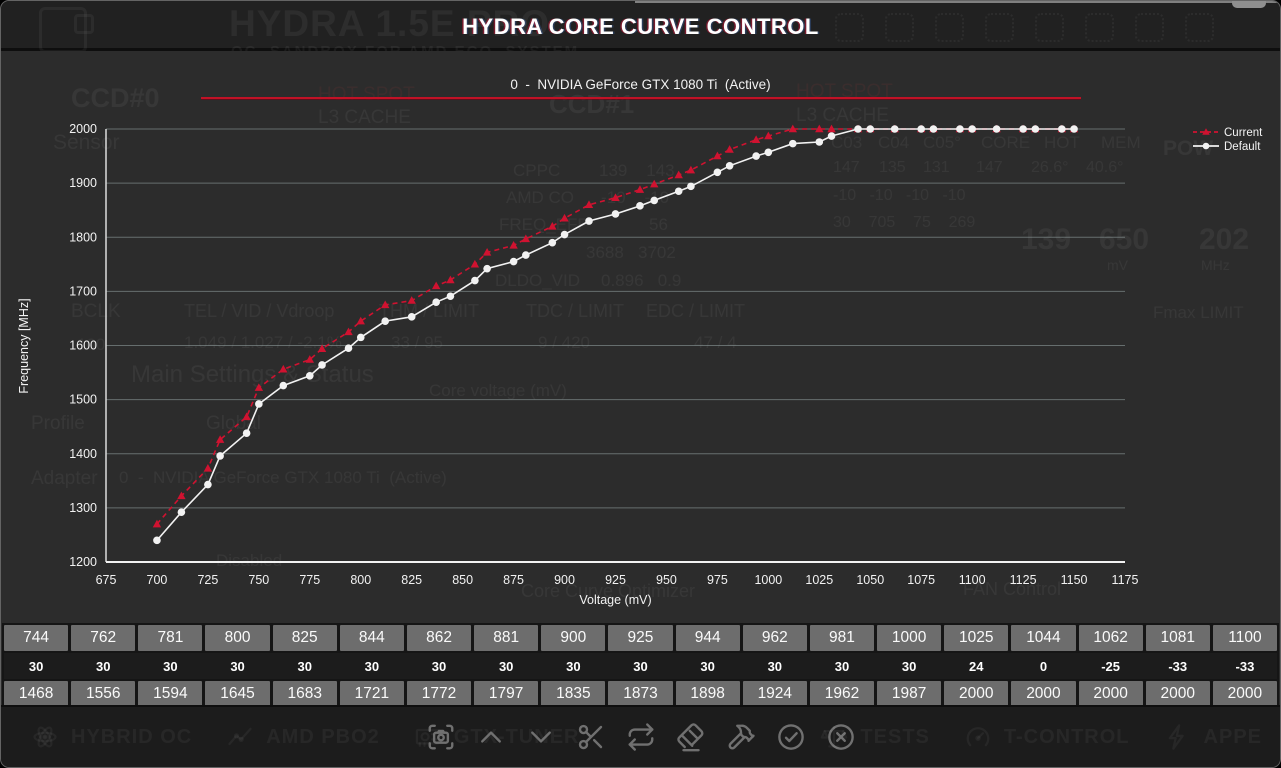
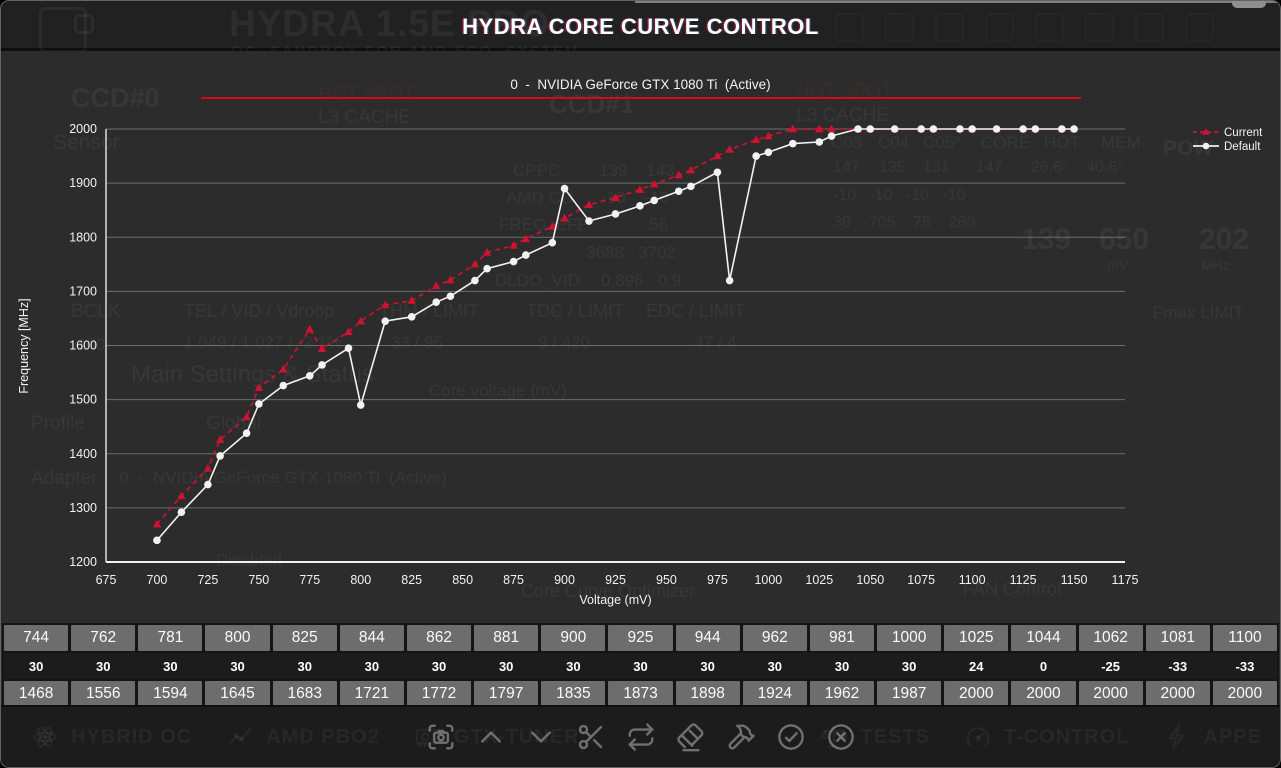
Current/775: 1570 -> 1630
Default/800: 1620 -> 1490
Default/900: 1800 -> 1890
Default/981: 1930 -> 1720
